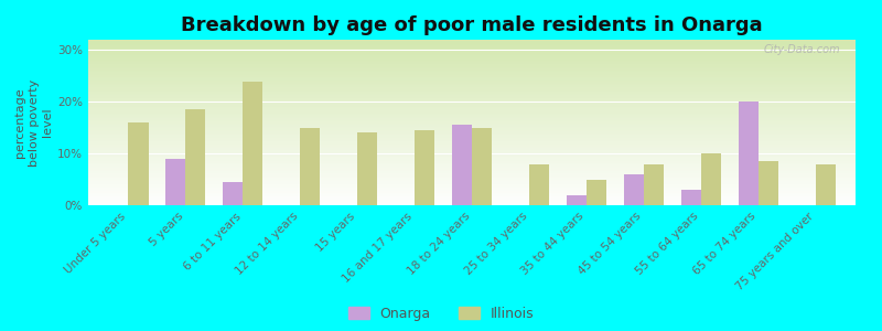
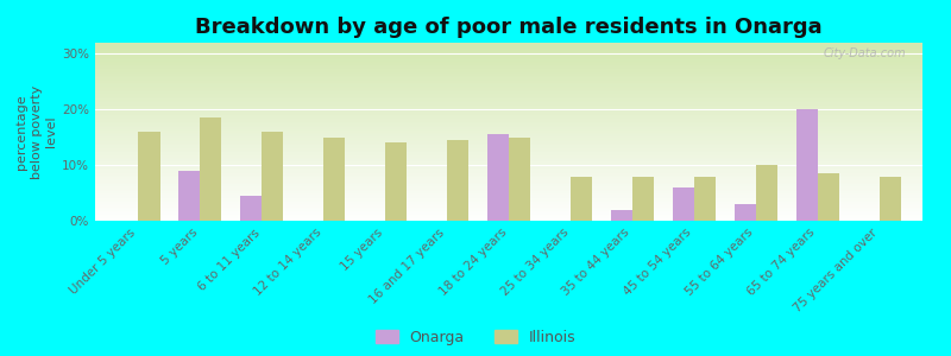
Illinois/6 to 11 years: 24.0% -> 16.0%
Illinois/35 to 44 years: 5.0% -> 8.0%
